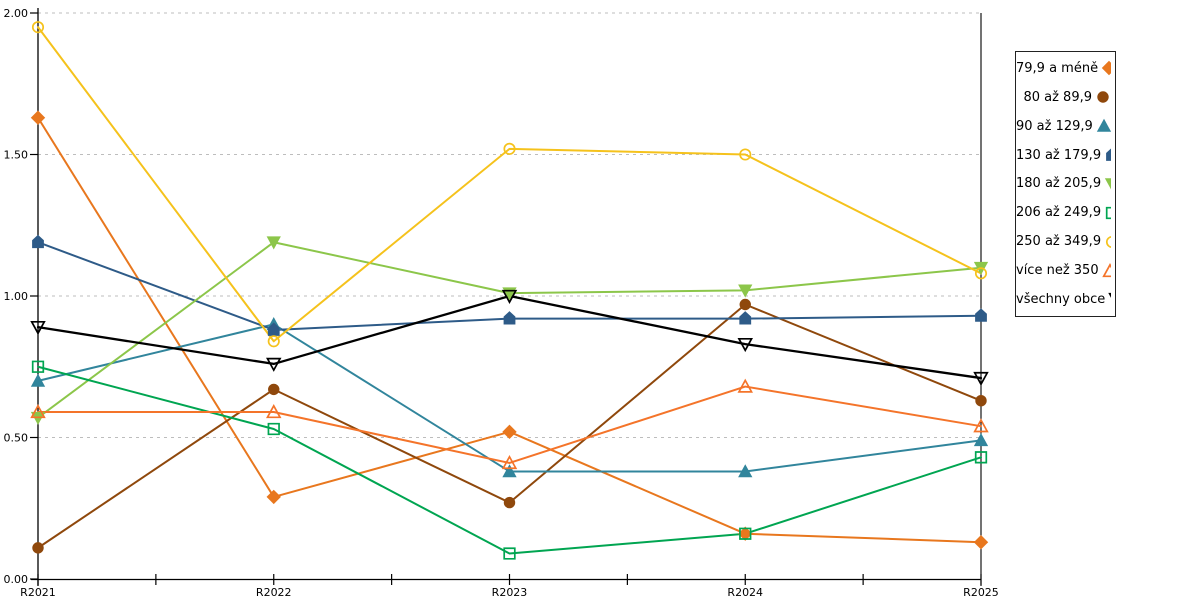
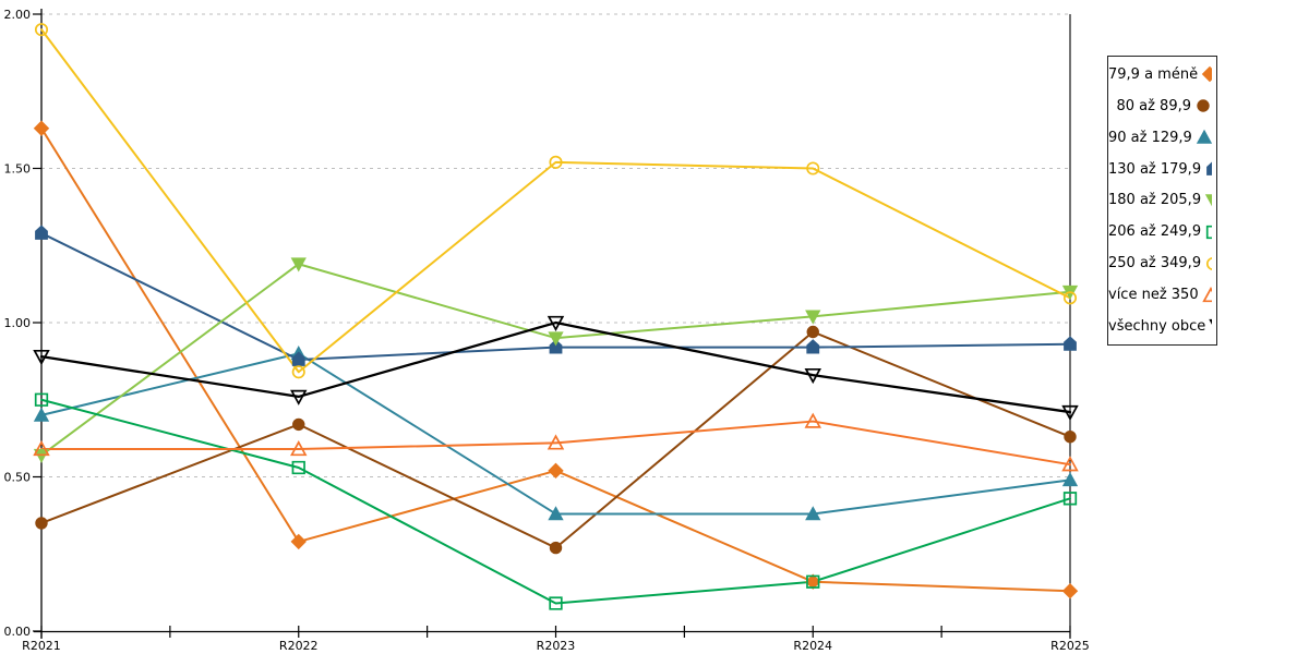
80 až 89,9/R2021: 0.11 -> 0.35
130 až 179,9/R2021: 1.19 -> 1.29
180 až 205,9/R2023: 1.01 -> 0.95
více než 350/R2023: 0.41 -> 0.61
